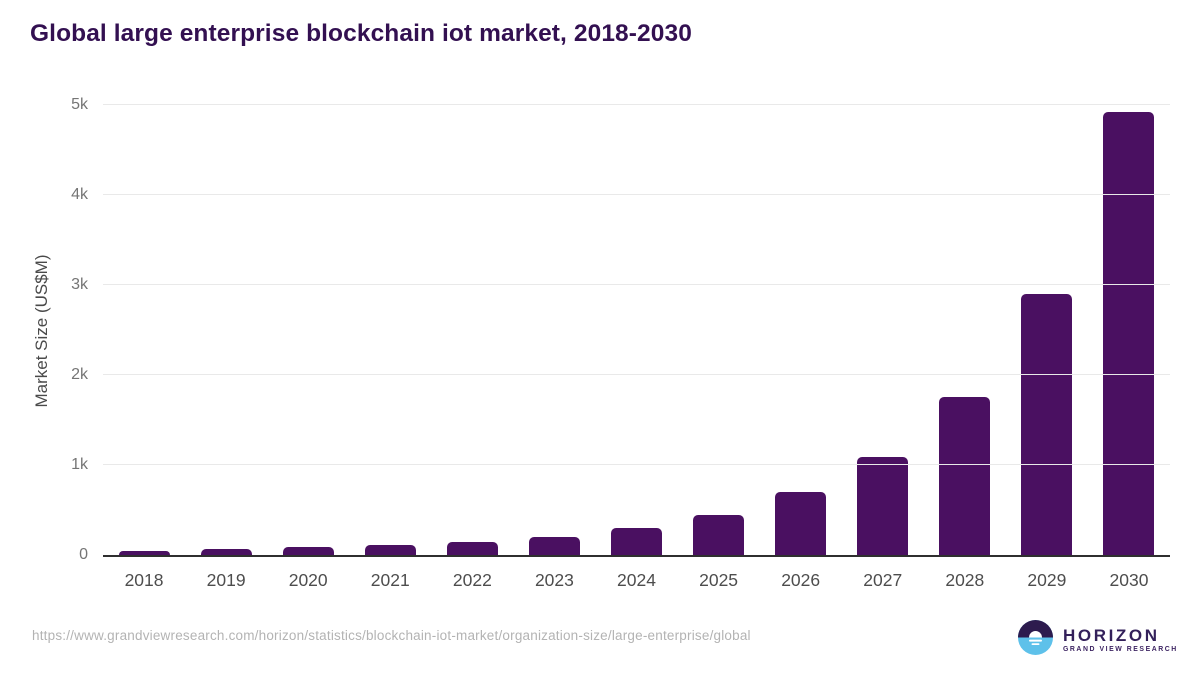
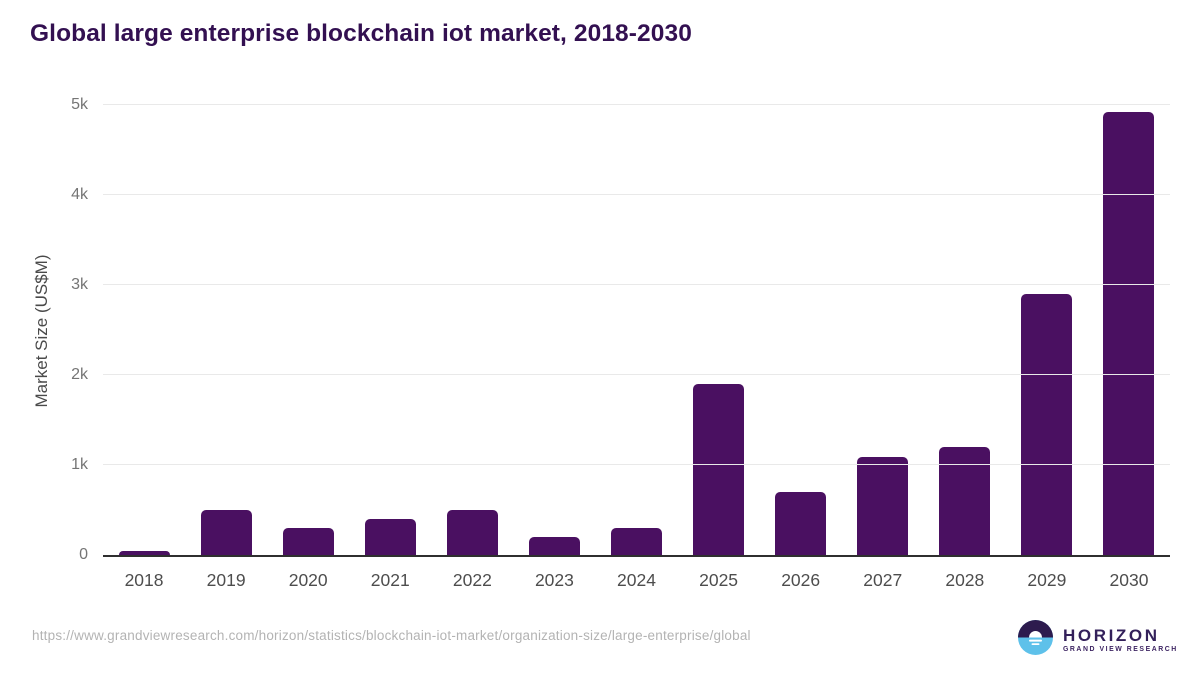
2019: 0.1k -> 0.5k
2020: 0.1k -> 0.3k
2021: 0.1k -> 0.4k
2022: 0.1k -> 0.5k
2025: 0.4k -> 1.9k
2028: 1.8k -> 1.2k
